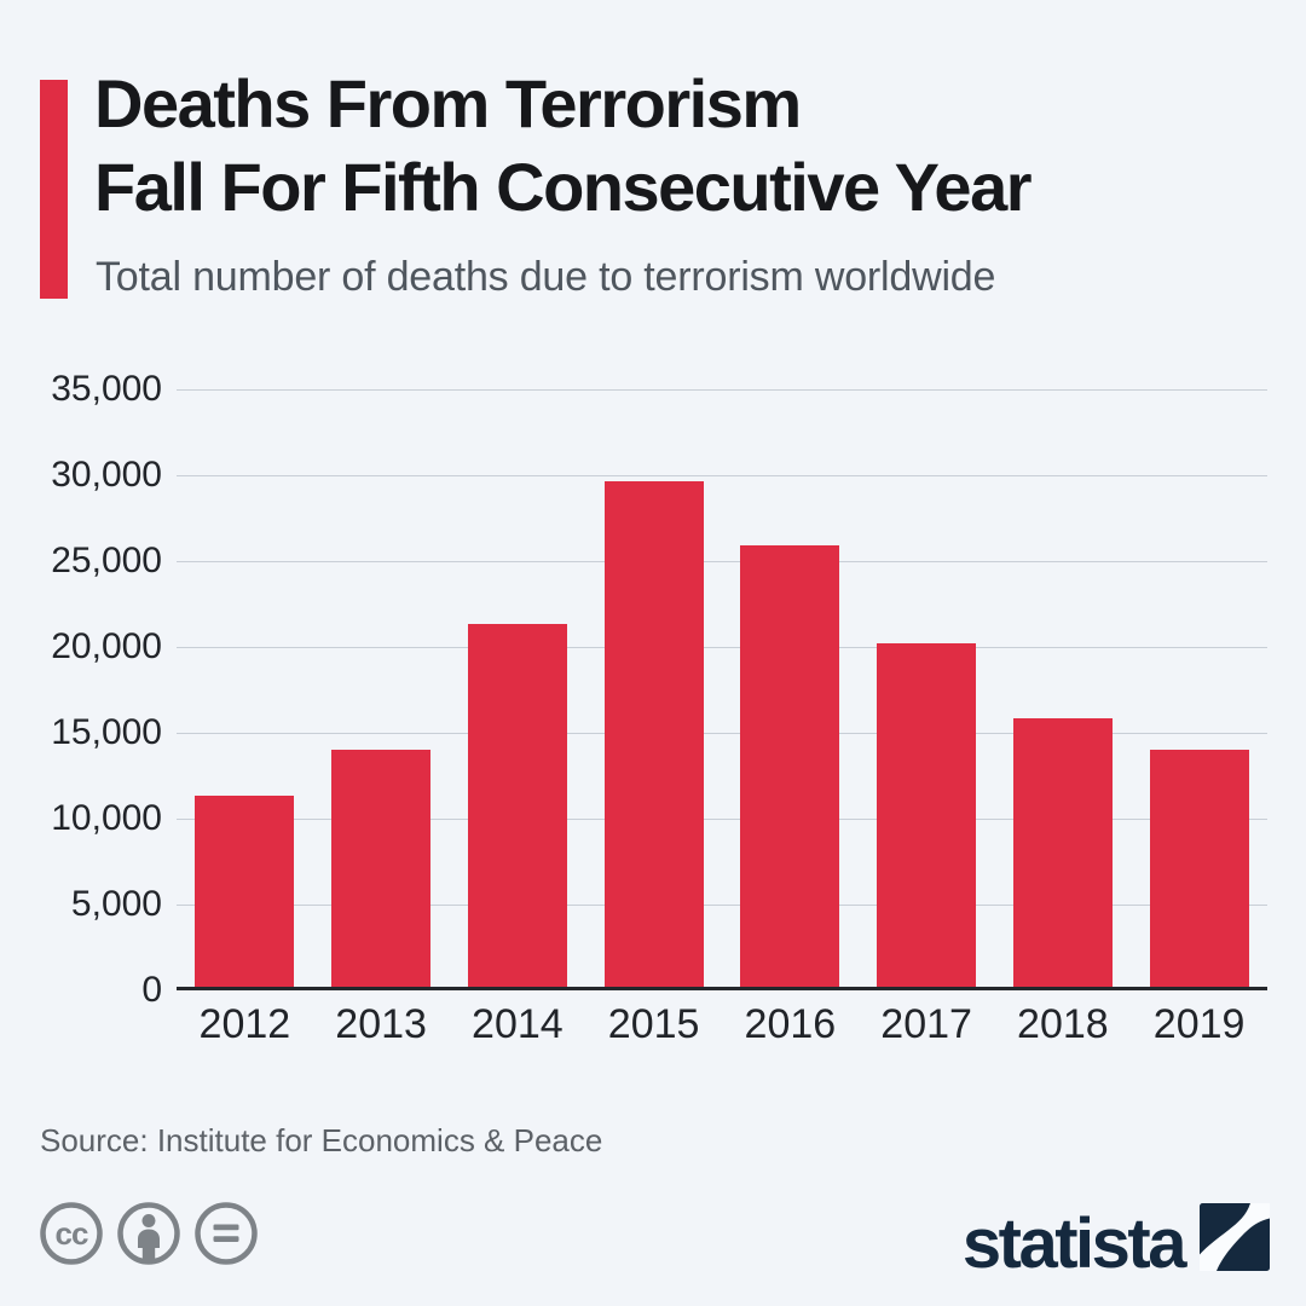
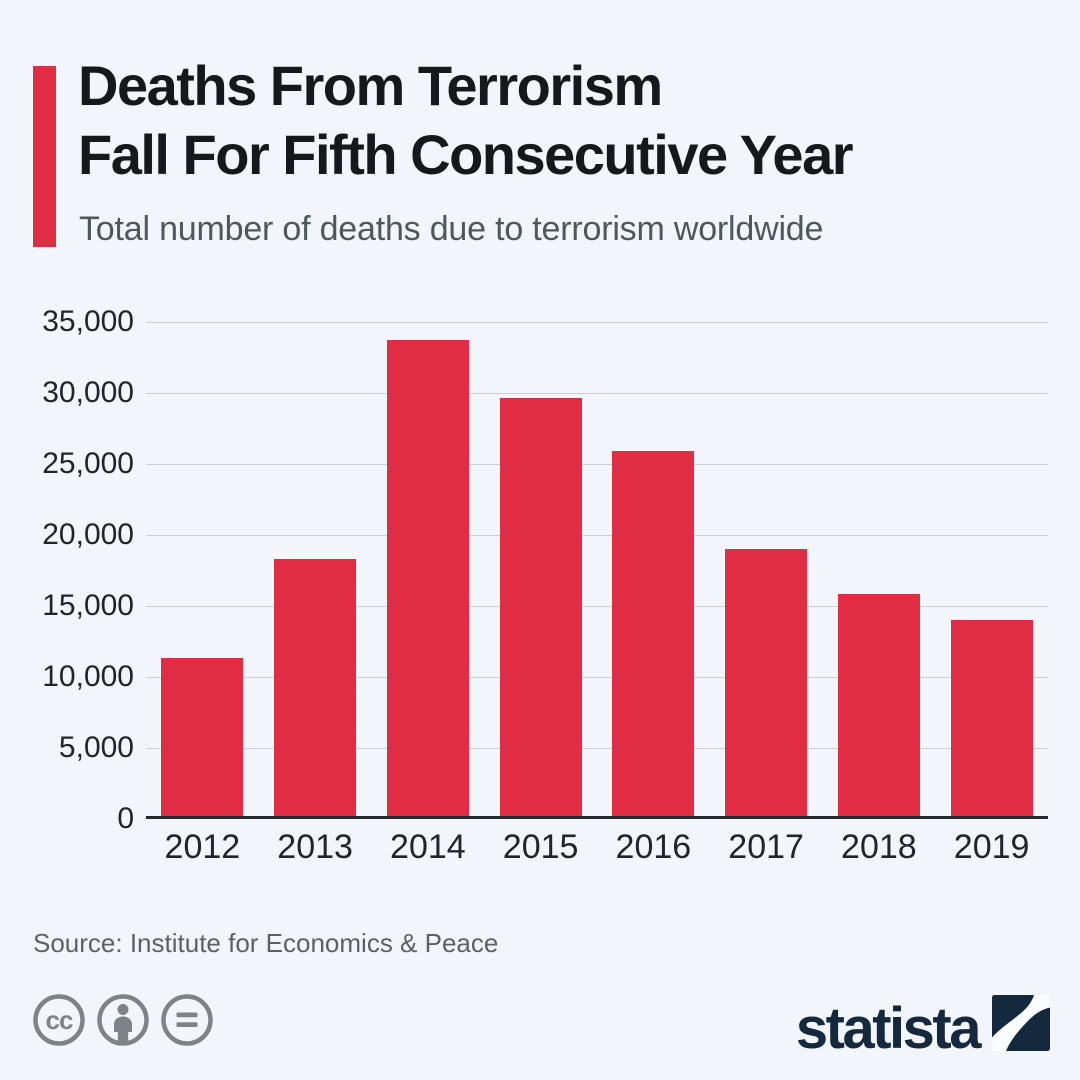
2013: 13800 -> 18100
2014: 21100 -> 33600
2017: 20000 -> 18800
